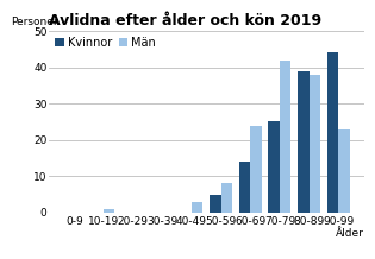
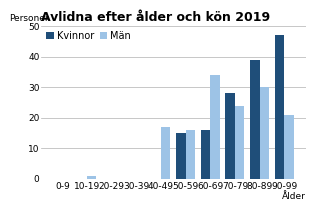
Män/40-49: 3 -> 17
Kvinnor/50-59: 5 -> 15
Män/50-59: 8 -> 16
Kvinnor/60-69: 14 -> 16
Män/60-69: 24 -> 34
Kvinnor/70-79: 25 -> 28
Män/70-79: 42 -> 24
Män/80-89: 38 -> 30
Kvinnor/90-99: 44 -> 47
Män/90-99: 23 -> 21
